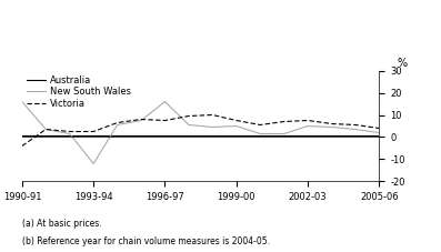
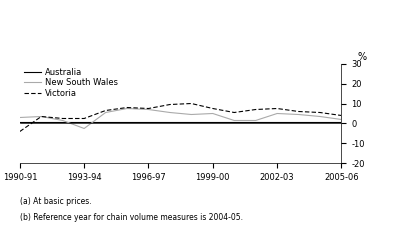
New South Wales/1990-91: 16 -> 3
New South Wales/1993-94: -12 -> -2
New South Wales/1996-97: 16 -> 7
